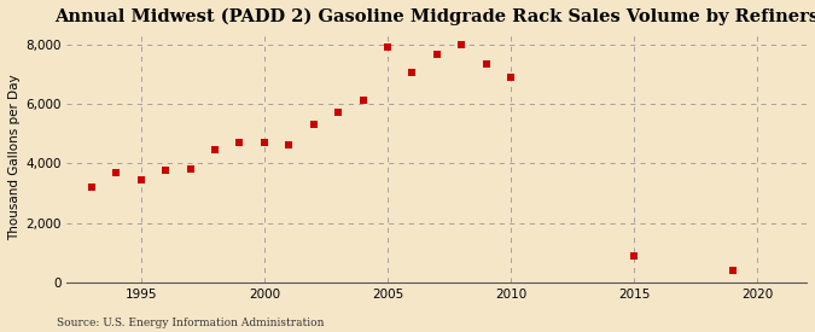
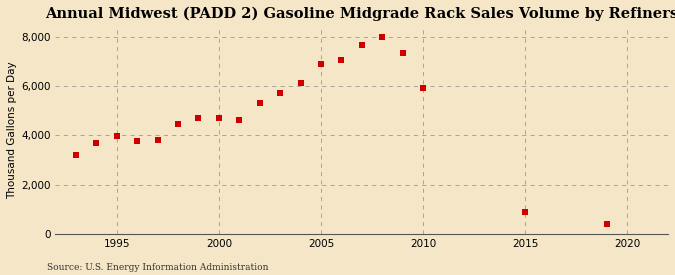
1995: 3,450 -> 3,950
2005: 7,900 -> 6,900
2010: 6,900 -> 5,900
